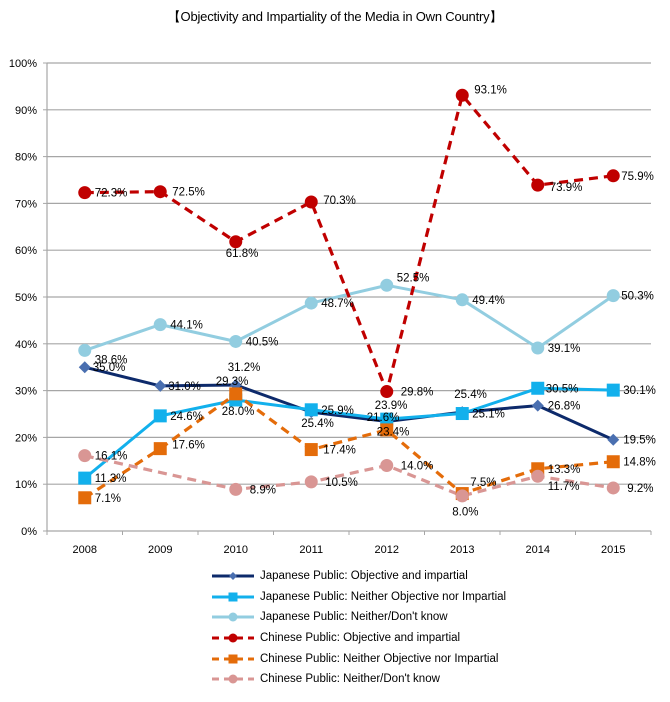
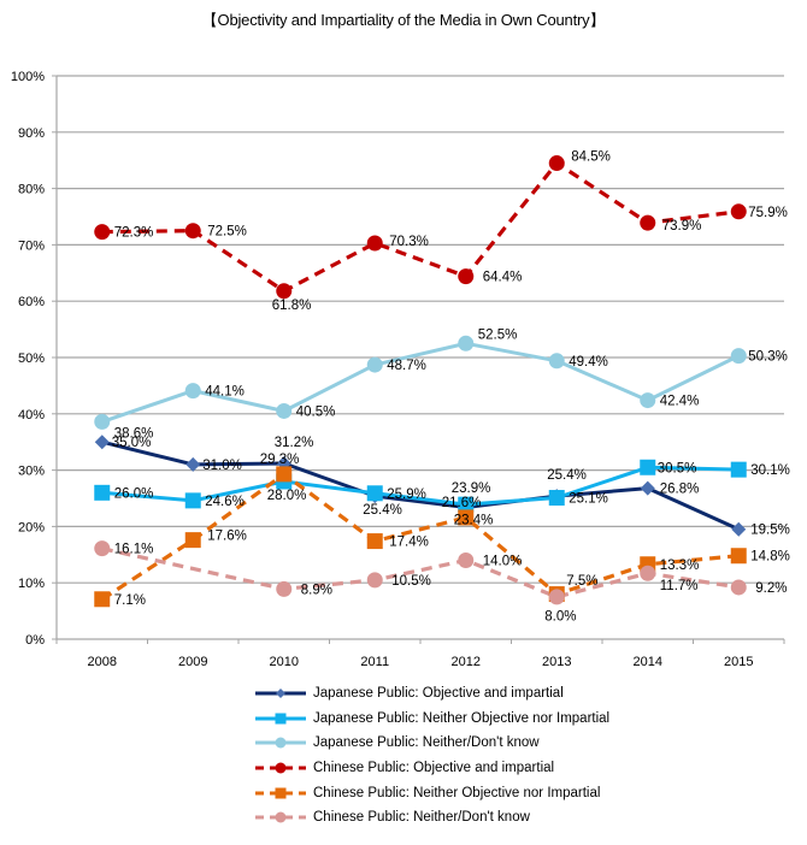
Japanese Public: Neither Objective nor Impartial/2008: 11.3% -> 26.0%
Chinese Public: Objective and impartial/2012: 29.8% -> 64.4%
Chinese Public: Objective and impartial/2013: 93.1% -> 84.5%
Japanese Public: Neither/Don't know/2014: 39.1% -> 42.4%
